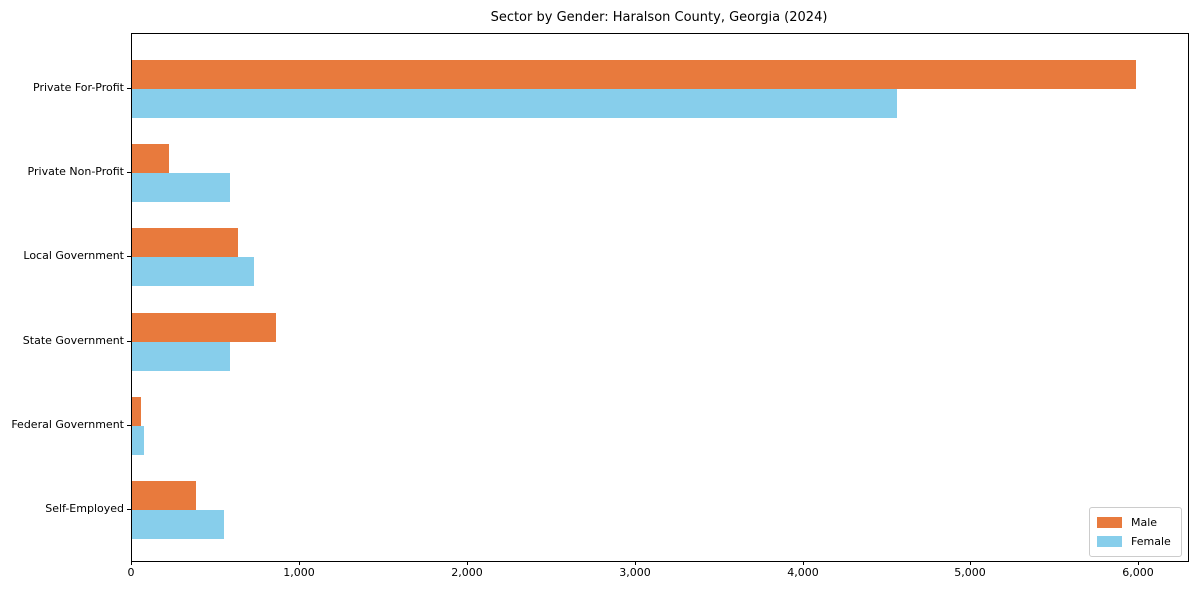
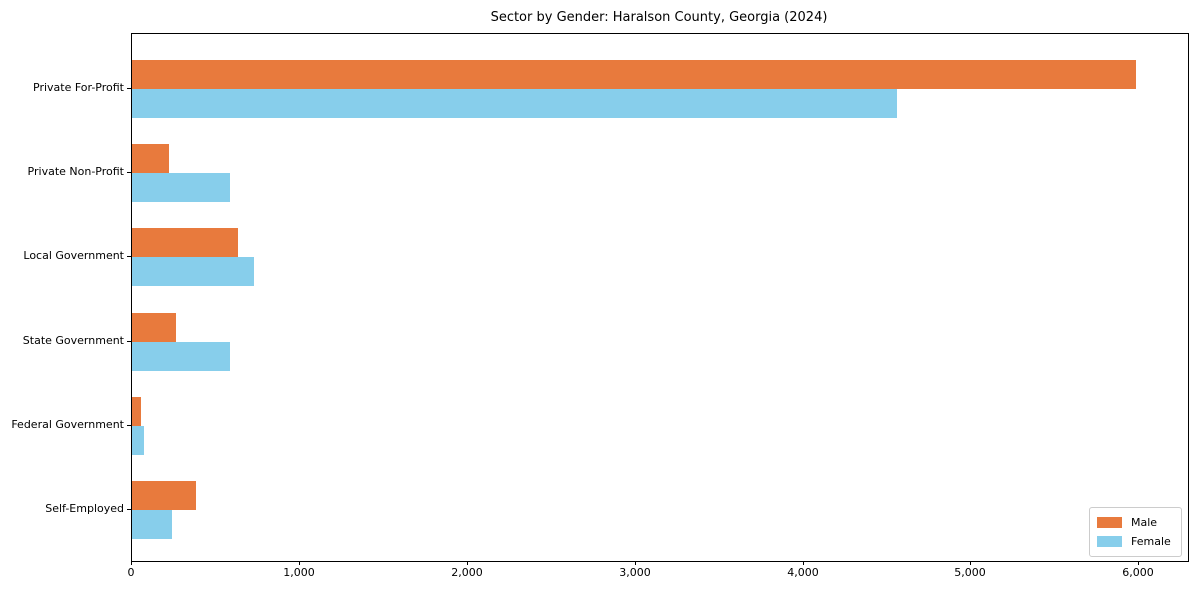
Male/State Government: 860 -> 260
Female/Self-Employed: 550 -> 240
